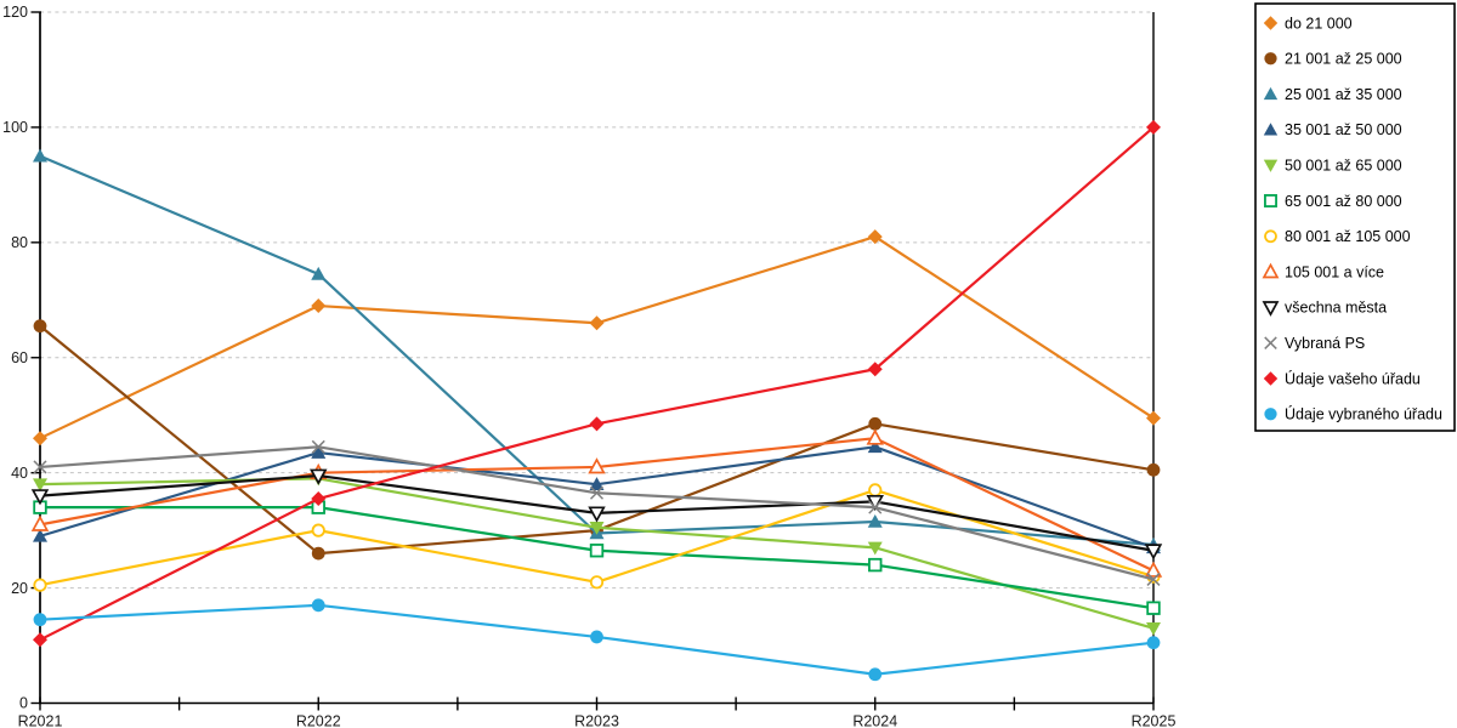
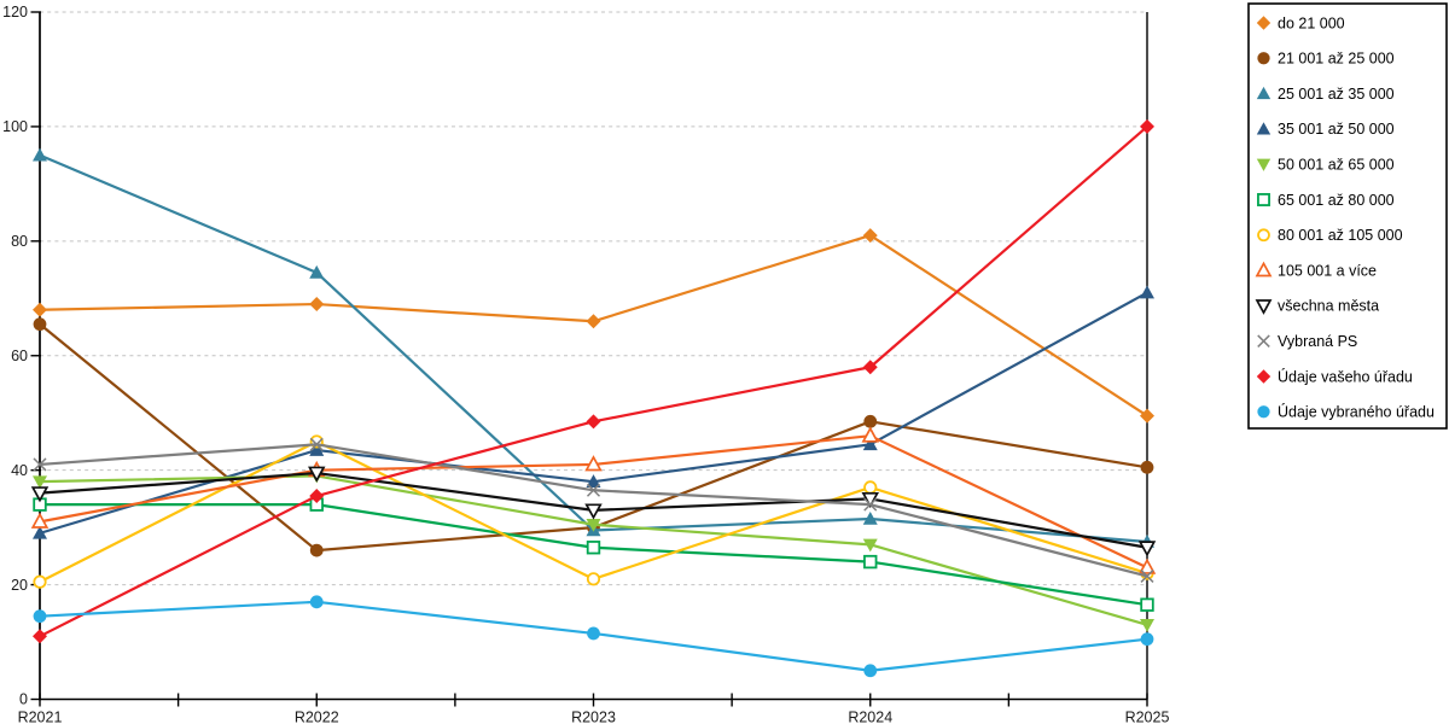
do 21 000/R2021: 46 -> 68
80 001 až 105 000/R2022: 30 -> 45
35 001 až 50 000/R2025: 27 -> 71
